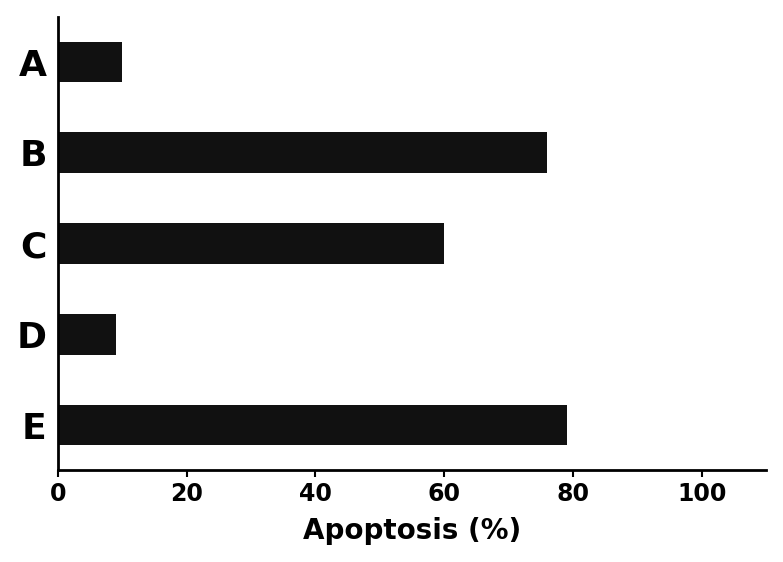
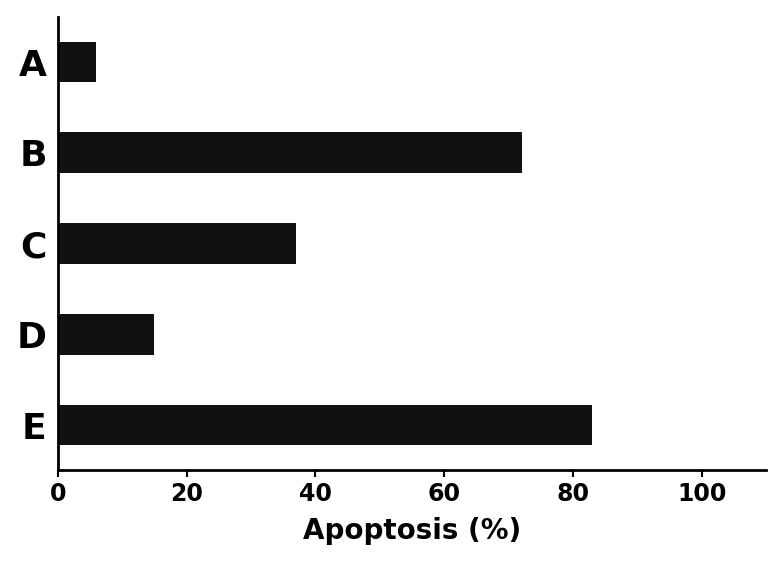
A: 10 -> 6
B: 76 -> 72
C: 60 -> 37
D: 9 -> 15
E: 79 -> 83
